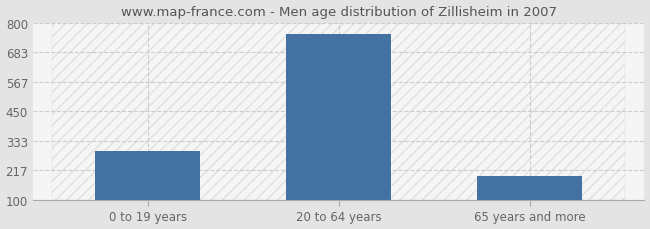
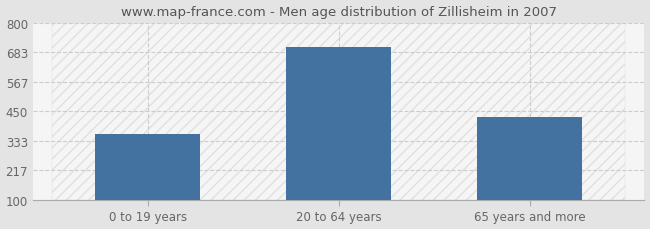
0 to 19 years: 295 -> 360
20 to 64 years: 755 -> 705
65 years and more: 195 -> 430
